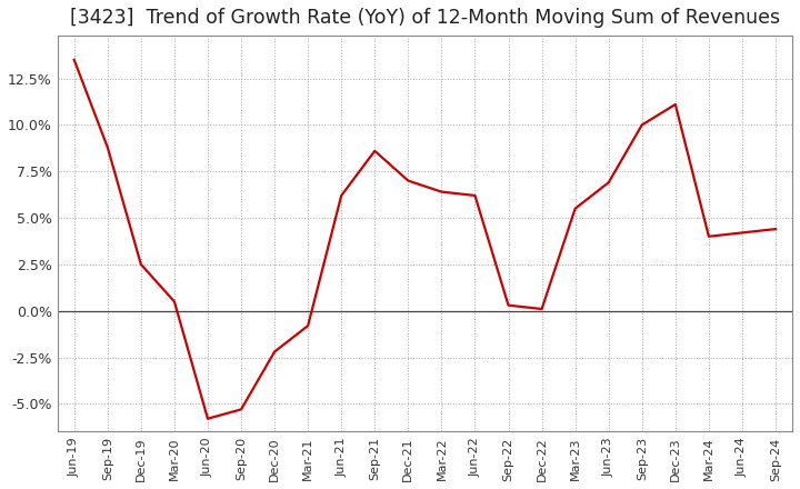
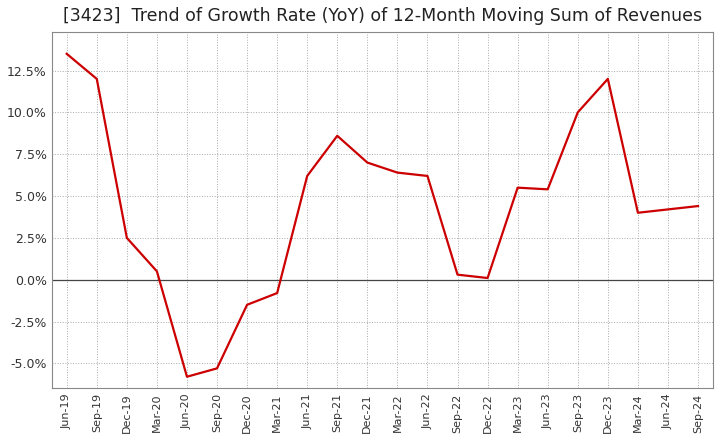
Sep-19: 8.8% -> 12.0%
Dec-20: -2.2% -> -1.5%
Jun-23: 6.9% -> 5.4%
Dec-23: 11.1% -> 12.0%
